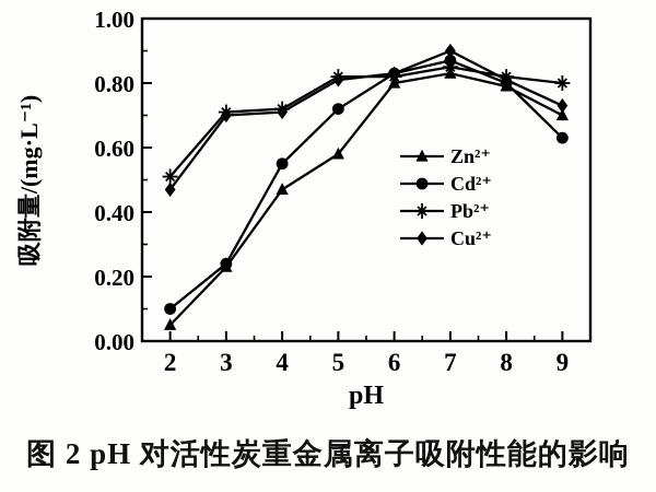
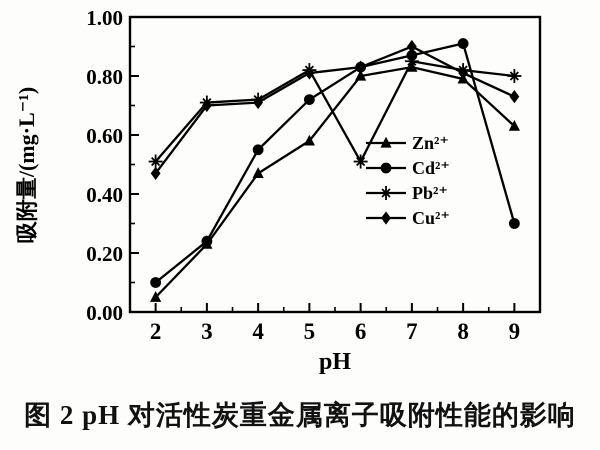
Pb²⁺/6: 0.82 -> 0.51
Cd²⁺/8: 0.80 -> 0.91
Zn²⁺/9: 0.70 -> 0.63
Cd²⁺/9: 0.63 -> 0.30
